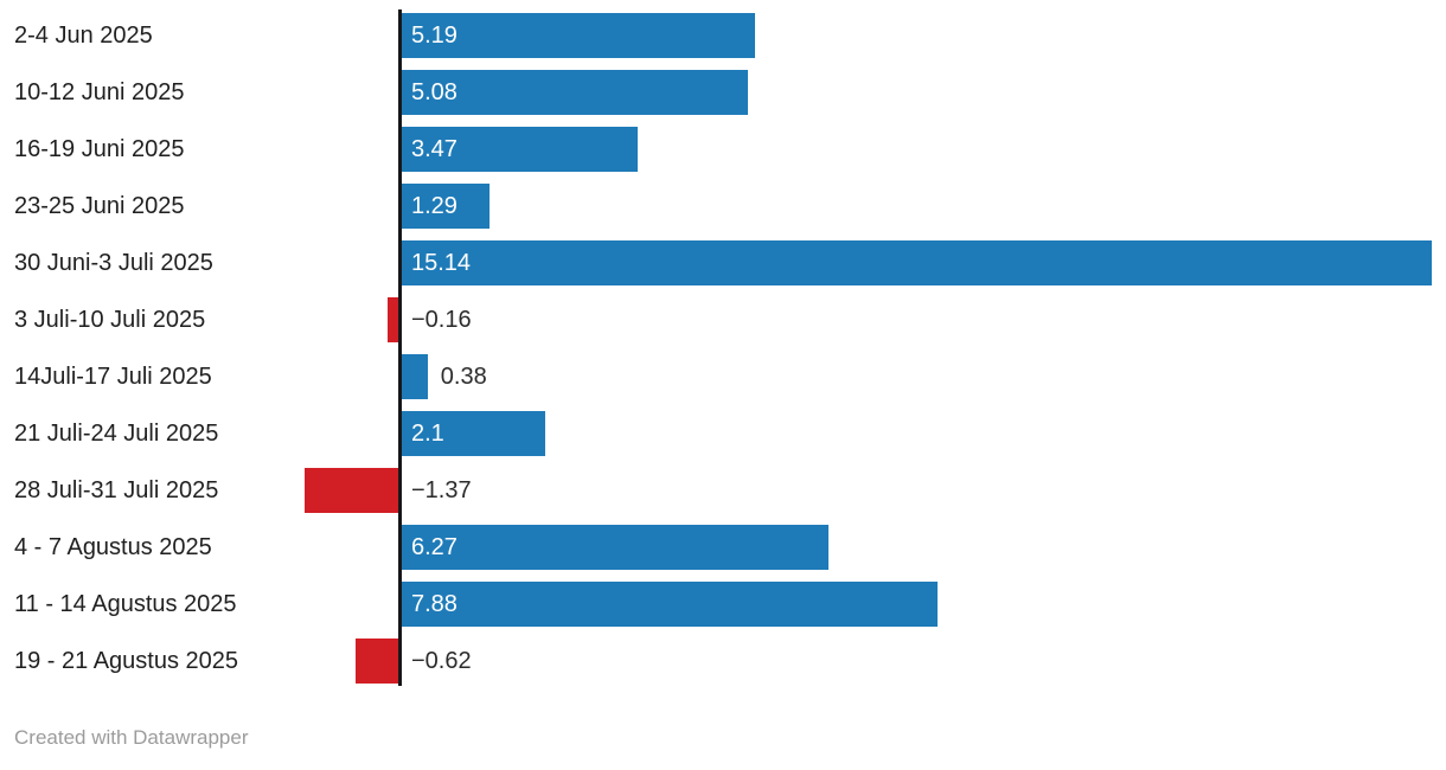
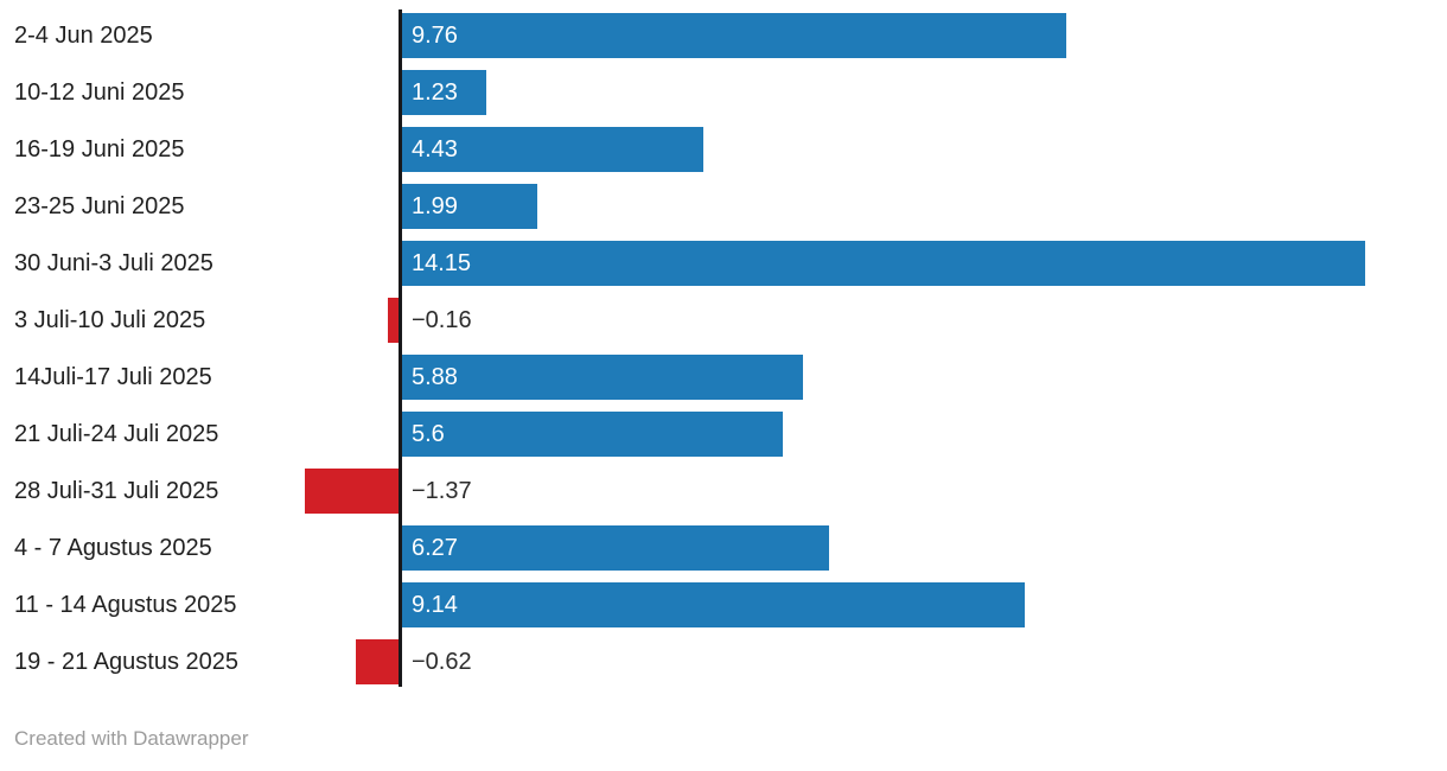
2-4 Jun 2025: 5.19 -> 9.76
10-12 Juni 2025: 5.08 -> 1.23
16-19 Juni 2025: 3.47 -> 4.43
23-25 Juni 2025: 1.29 -> 1.99
30 Juni-3 Juli 2025: 15.14 -> 14.15
14Juli-17 Juli 2025: 0.38 -> 5.88
21 Juli-24 Juli 2025: 2.1 -> 5.6
11 - 14 Agustus 2025: 7.88 -> 9.14
